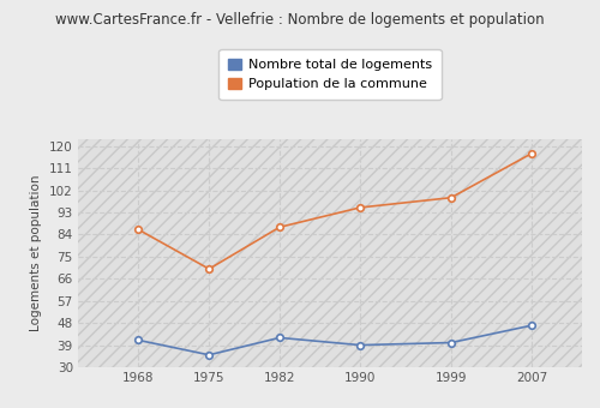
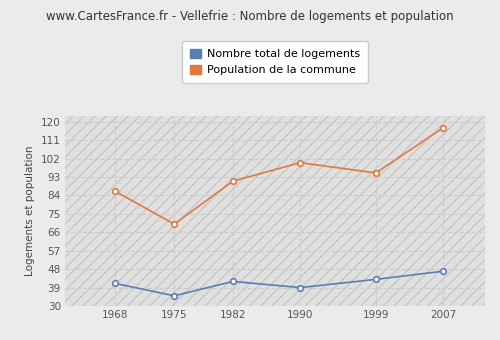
Population de la commune/1982: 87 -> 91
Population de la commune/1990: 95 -> 100
Nombre total de logements/1999: 40 -> 43
Population de la commune/1999: 99 -> 95
